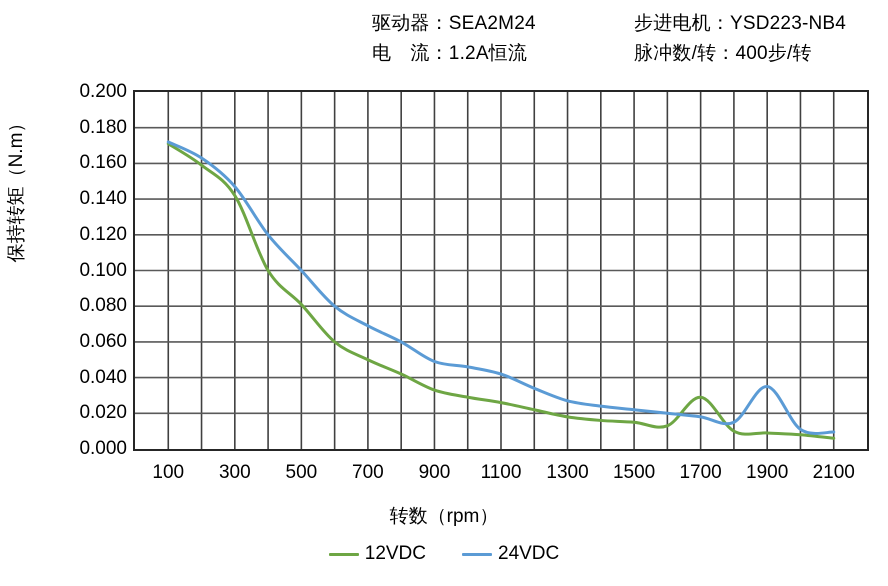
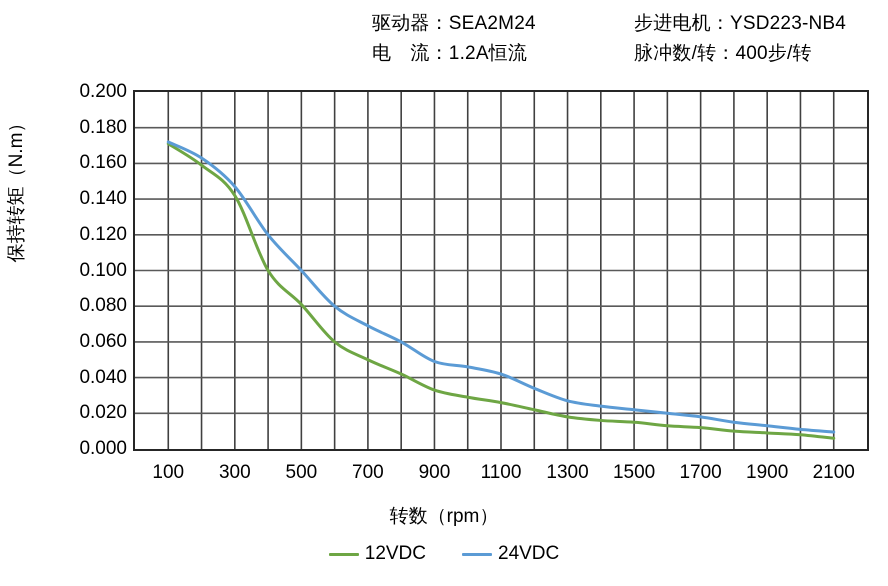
12VDC/1700: 0.029 -> 0.012
24VDC/1900: 0.035 -> 0.013
